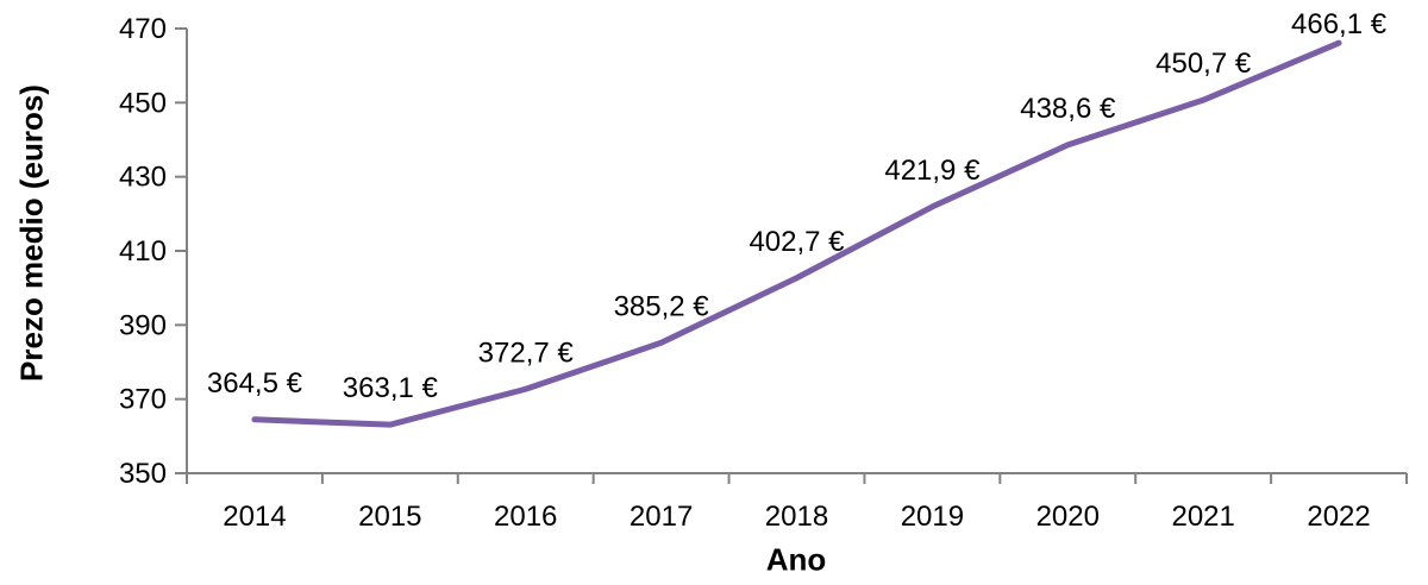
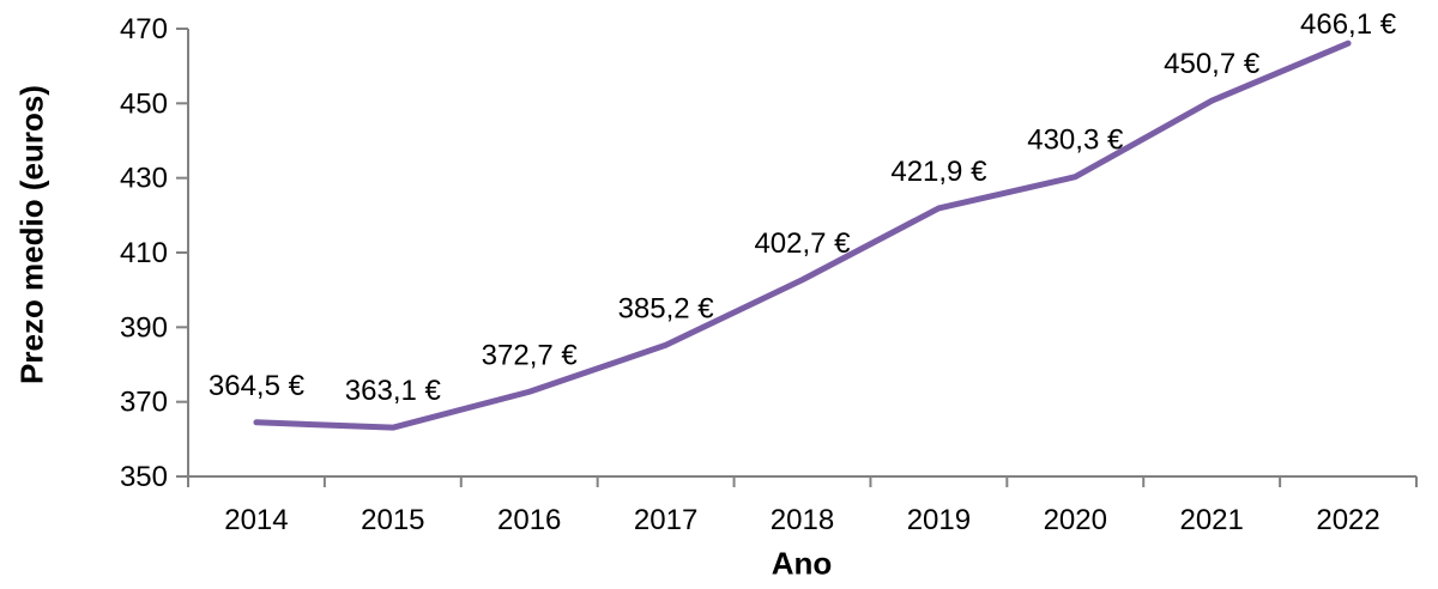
2020: 438,6 -> 430,3
